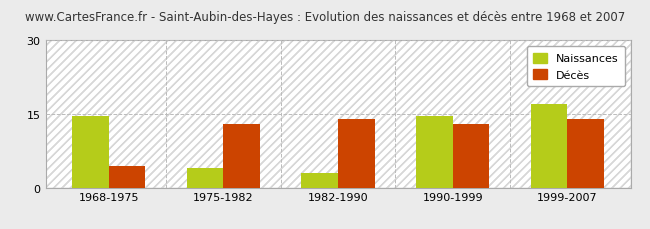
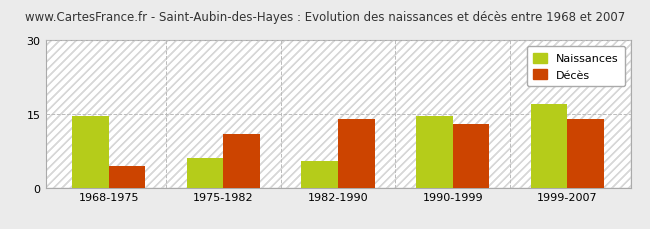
Naissances/1975-1982: 4.0 -> 6.0
Décès/1975-1982: 13.0 -> 11.0
Naissances/1982-1990: 3.0 -> 5.5
